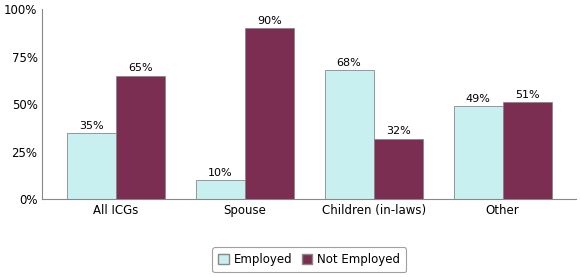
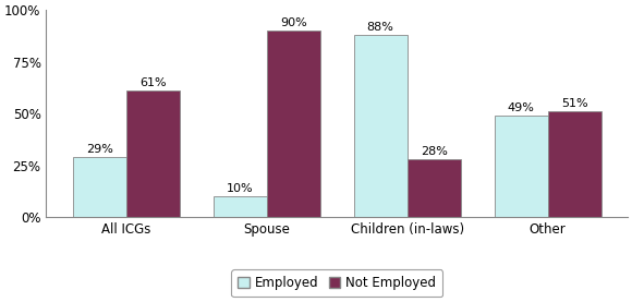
Employed/All ICGs: 35% -> 29%
Not Employed/All ICGs: 65% -> 61%
Employed/Children (in-laws): 68% -> 88%
Not Employed/Children (in-laws): 32% -> 28%
